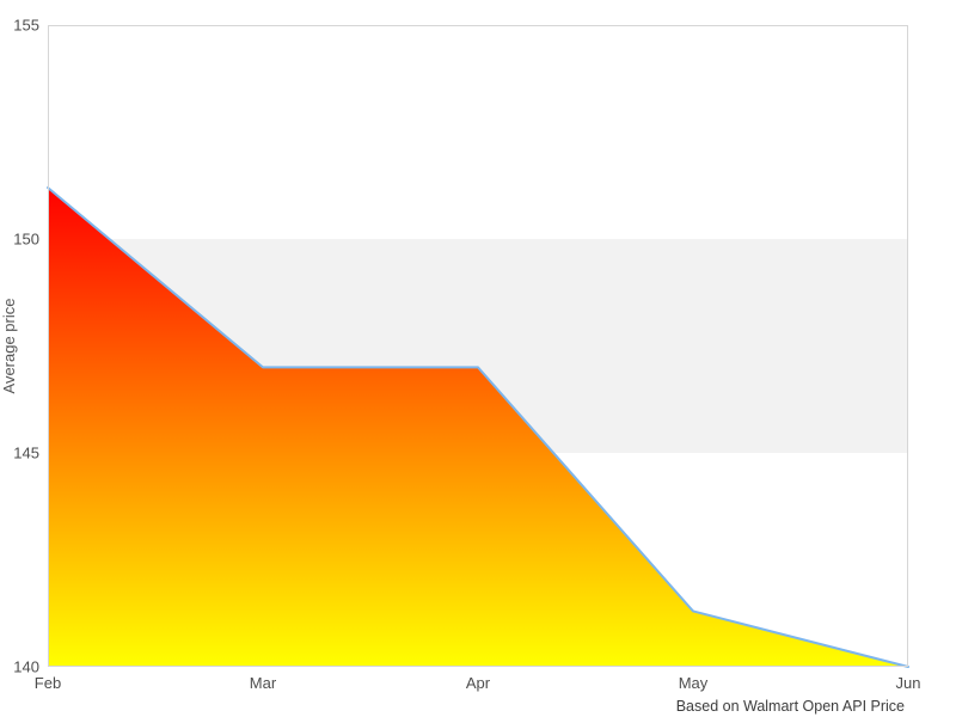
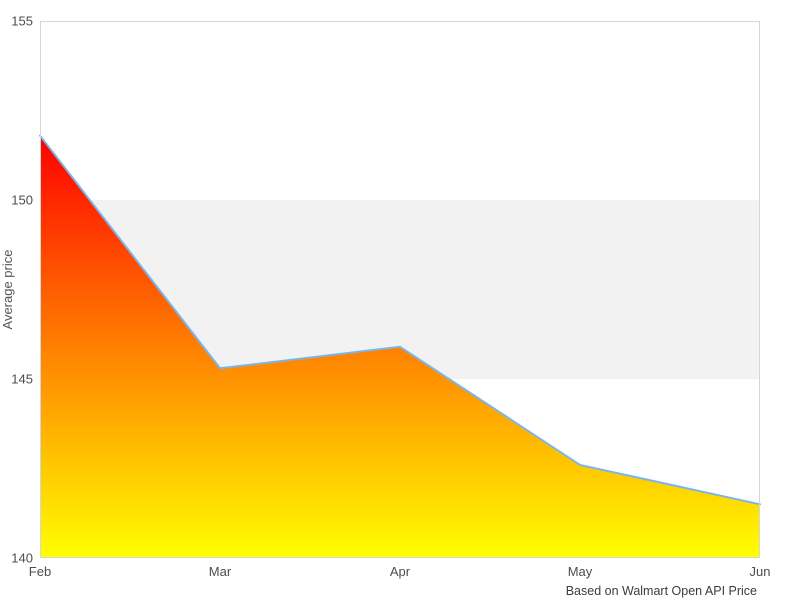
Feb: 151.2 -> 151.8
Mar: 147.0 -> 145.3
Apr: 147.0 -> 145.9
May: 141.3 -> 142.6
Jun: 140.0 -> 141.5
